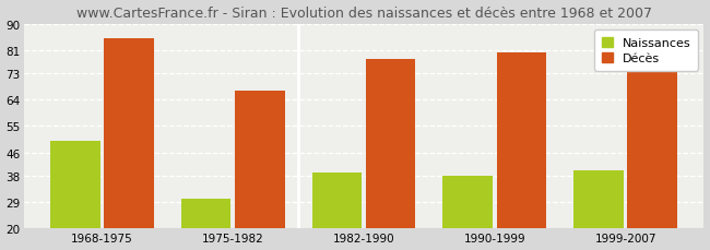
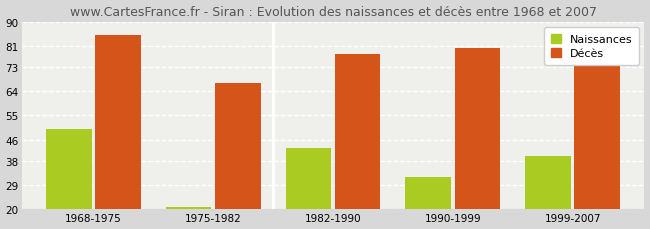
Naissances/1975-1982: 30 -> 21
Naissances/1982-1990: 39 -> 43
Naissances/1990-1999: 38 -> 32
